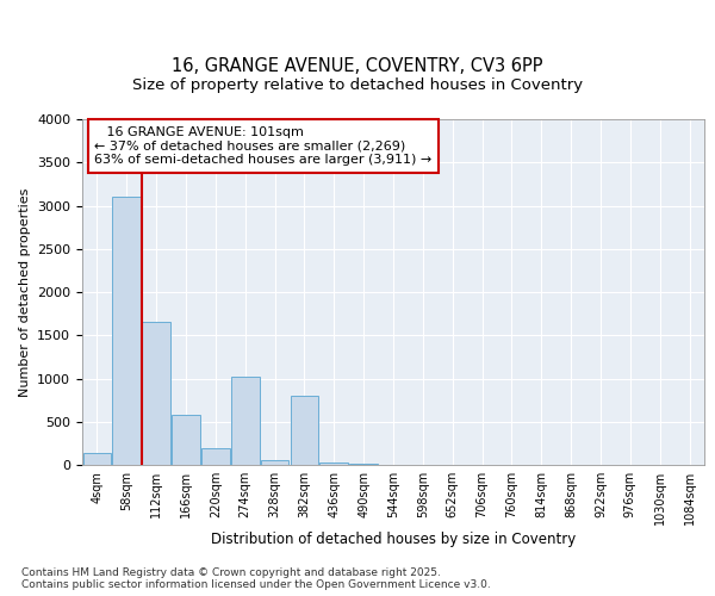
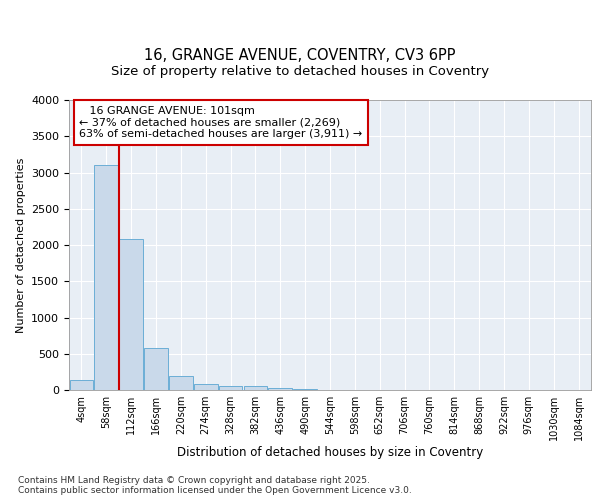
112sqm: 1660 -> 2080
274sqm: 1020 -> 80
382sqm: 800 -> 50
